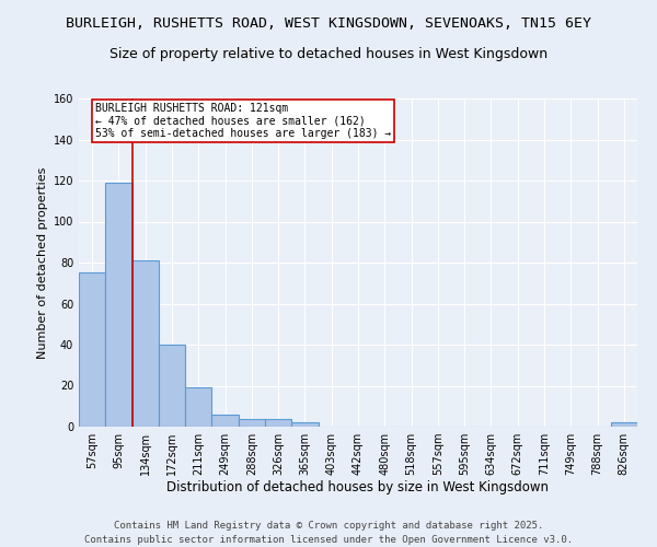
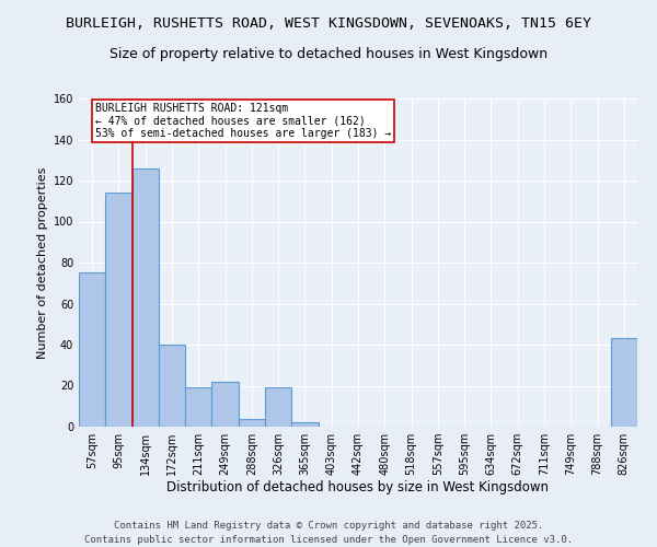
95sqm: 119 -> 114
134sqm: 81 -> 126
249sqm: 6 -> 22
326sqm: 4 -> 19
826sqm: 2 -> 43
